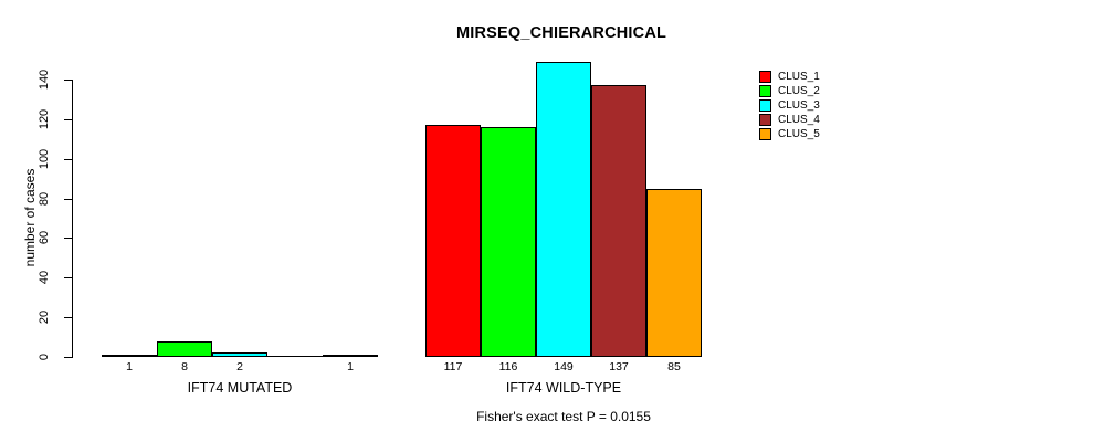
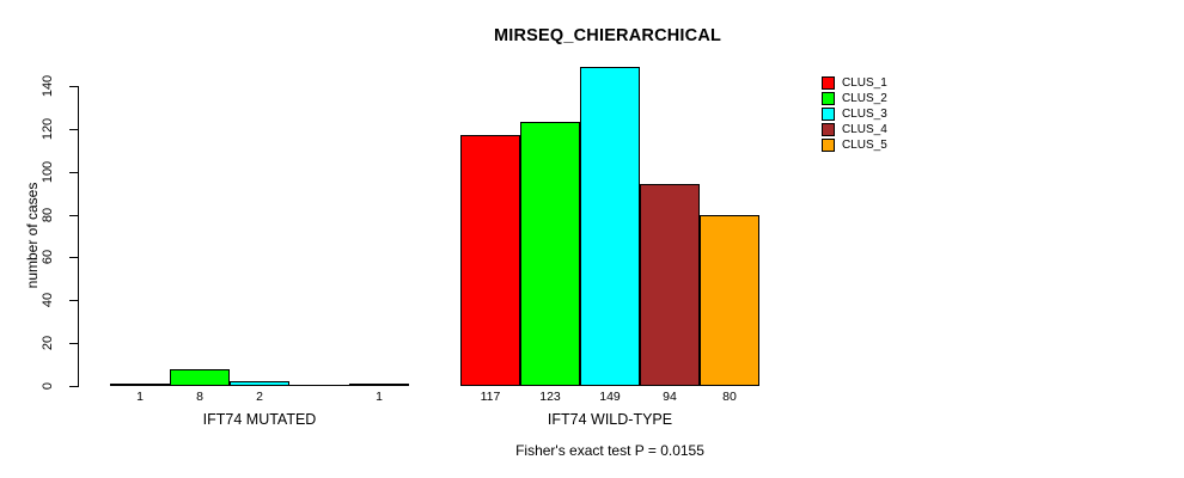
CLUS_2/IFT74 WILD-TYPE: 116 -> 123
CLUS_4/IFT74 WILD-TYPE: 137 -> 94
CLUS_5/IFT74 WILD-TYPE: 85 -> 80
